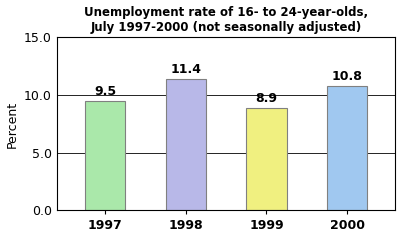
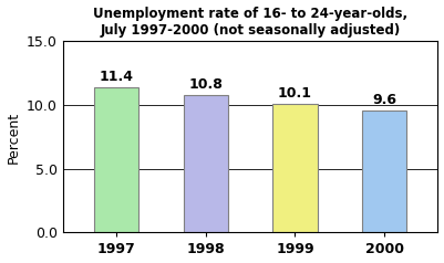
1997: 9.5 -> 11.4
1998: 11.4 -> 10.8
1999: 8.9 -> 10.1
2000: 10.8 -> 9.6
